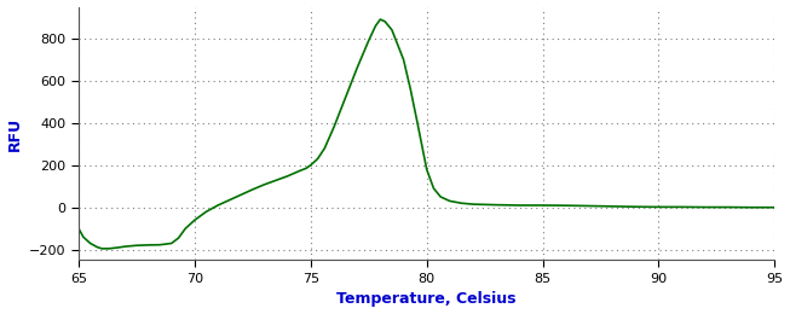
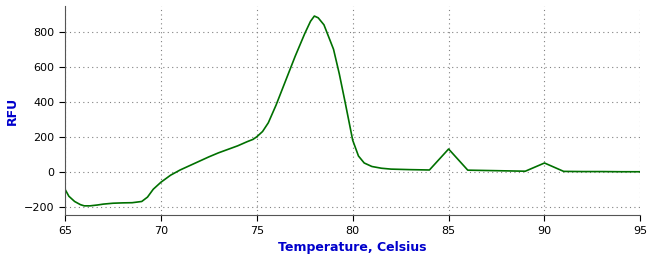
85: 10 -> 130
90: 0 -> 50
